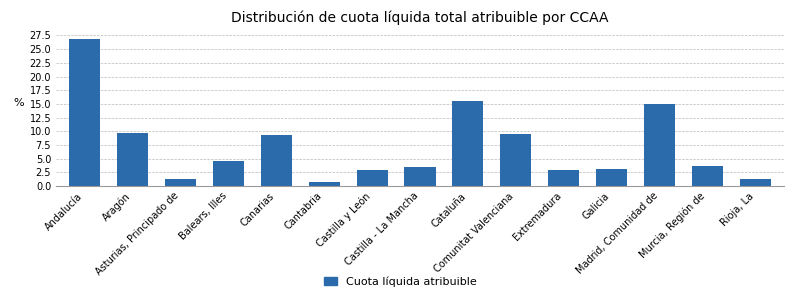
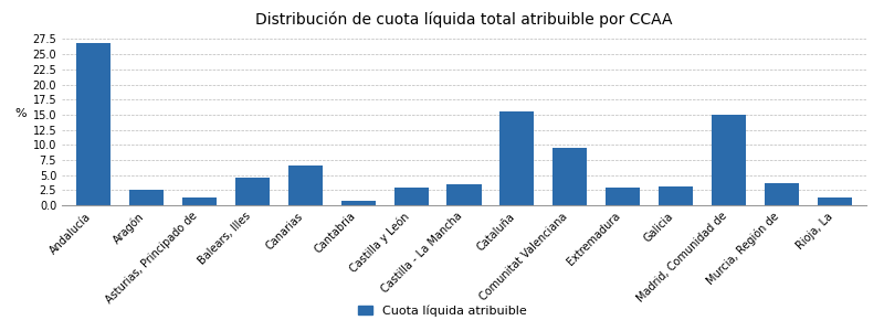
Aragón: 9.6 -> 2.6
Canarias: 9.4 -> 6.5
